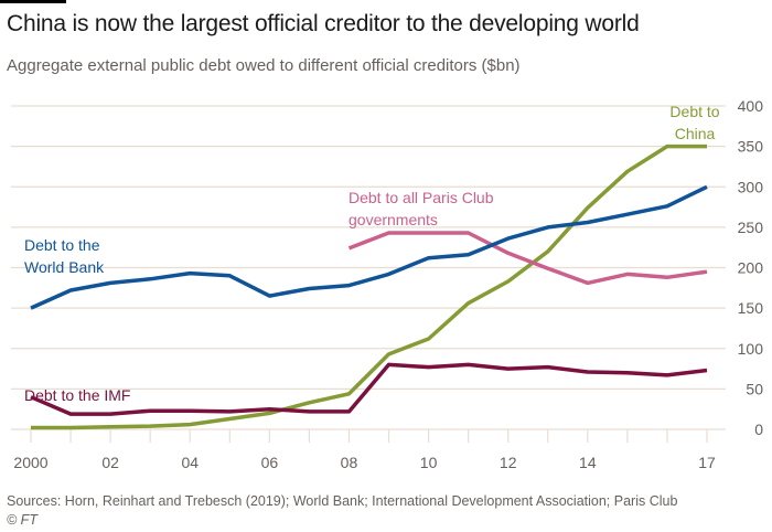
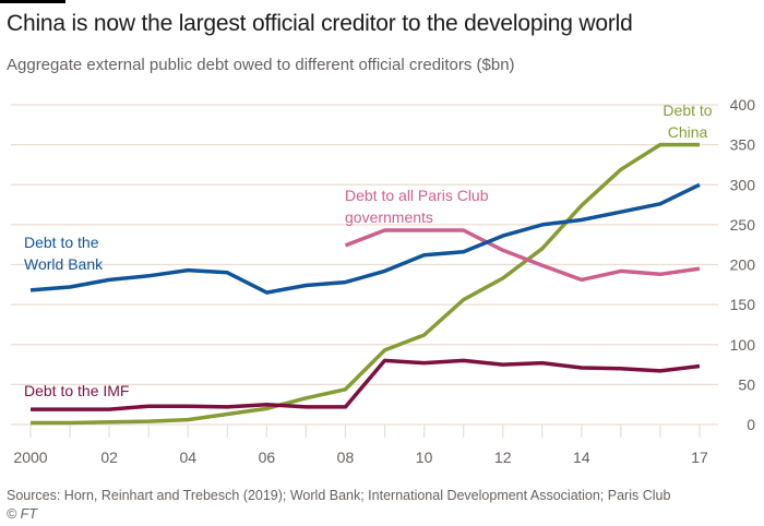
Debt to the World Bank/2000: 150 -> 170
Debt to the IMF/2000: 40 -> 20
